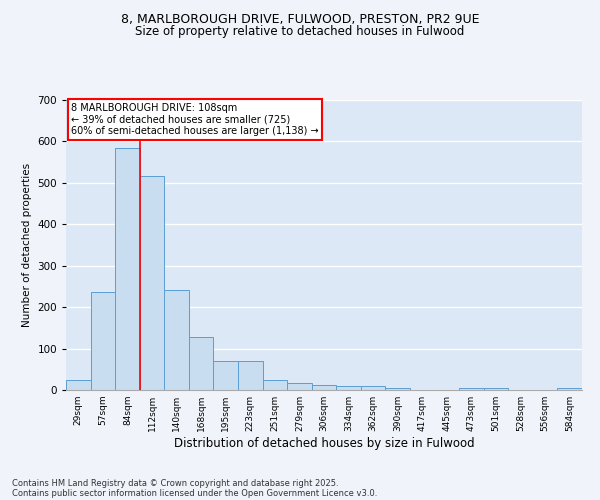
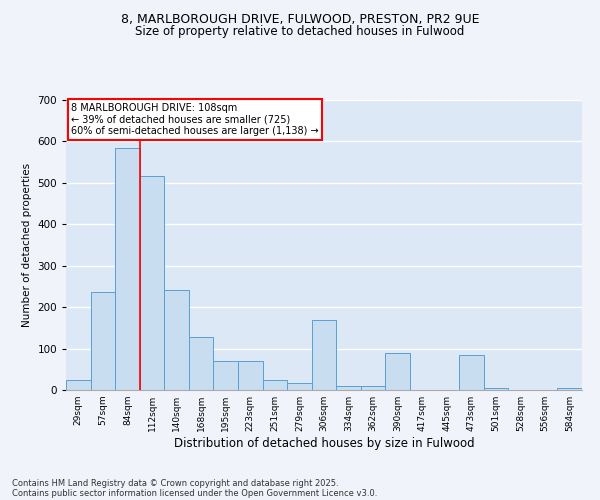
306sqm: 13 -> 170
390sqm: 5 -> 90
473sqm: 5 -> 85
